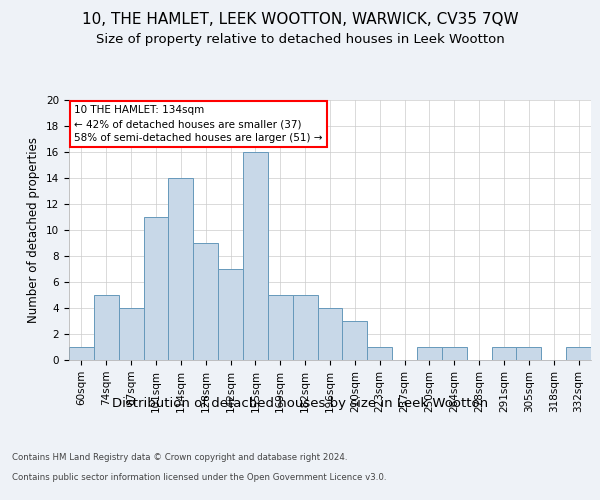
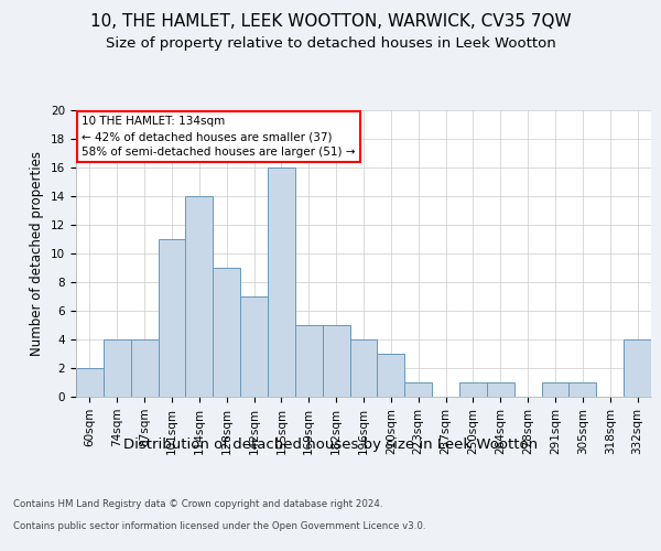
60sqm: 1 -> 2
74sqm: 5 -> 4
332sqm: 1 -> 4
